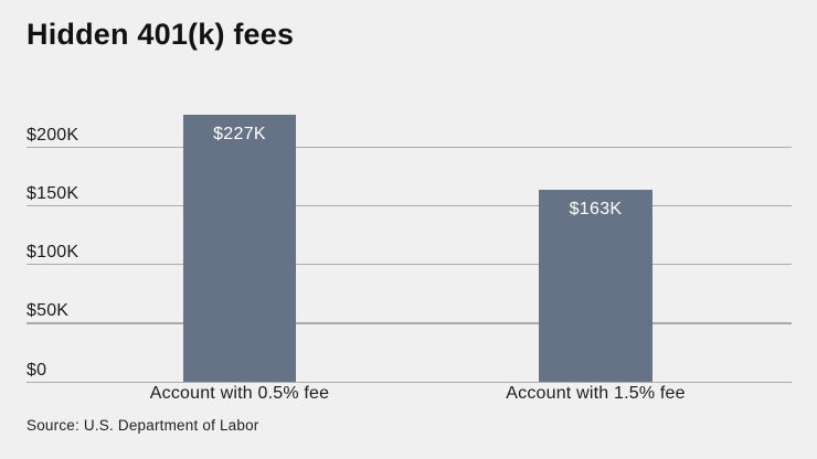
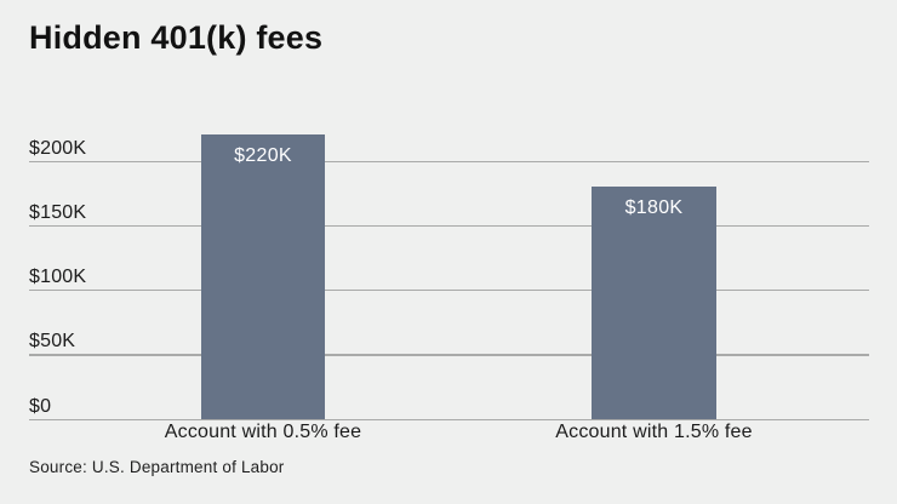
Account with 0.5% fee: $227K -> $220K
Account with 1.5% fee: $163K -> $180K
